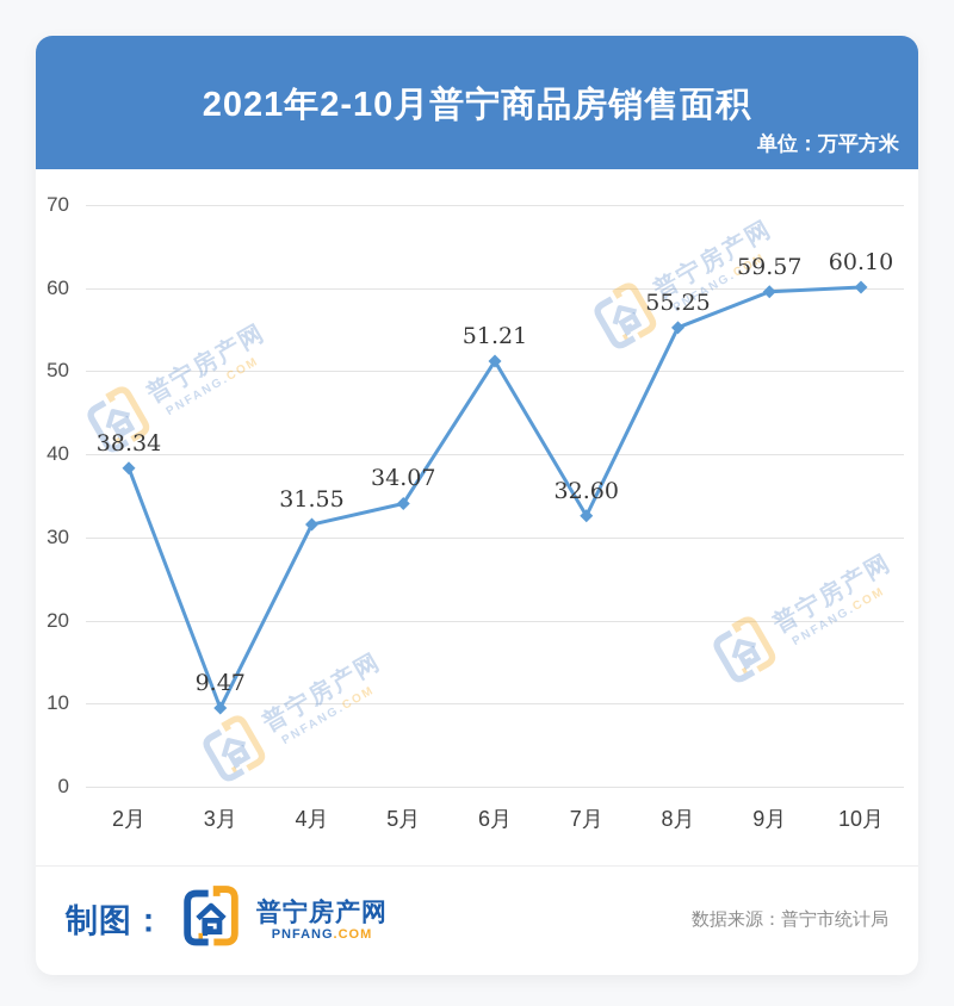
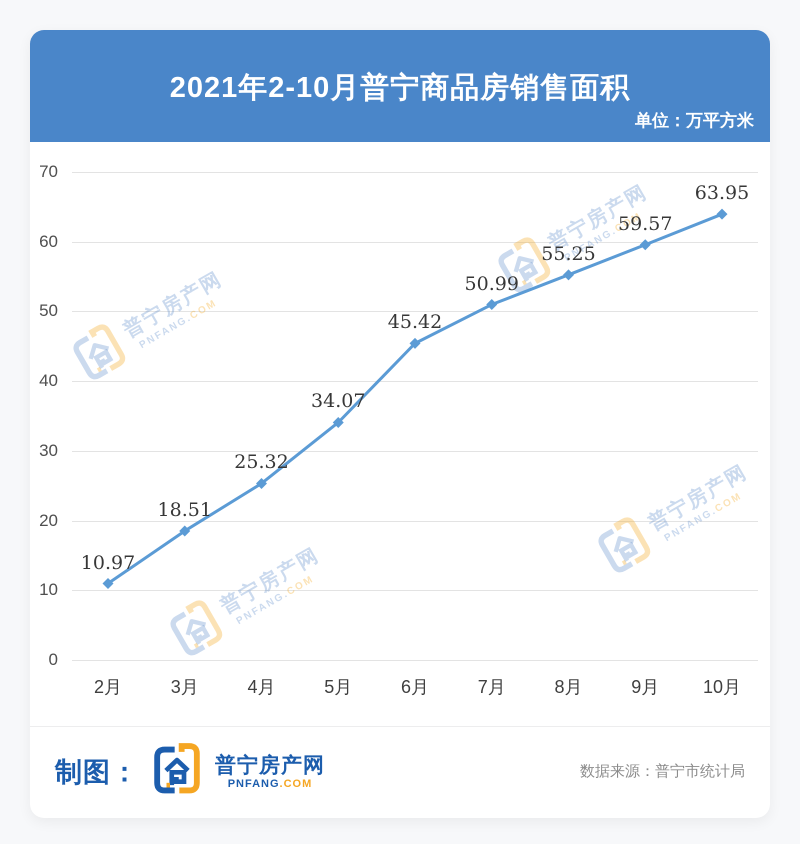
2月: 38.34 -> 10.97
3月: 9.47 -> 18.51
4月: 31.55 -> 25.32
6月: 51.21 -> 45.42
7月: 32.60 -> 50.99
10月: 60.10 -> 63.95
